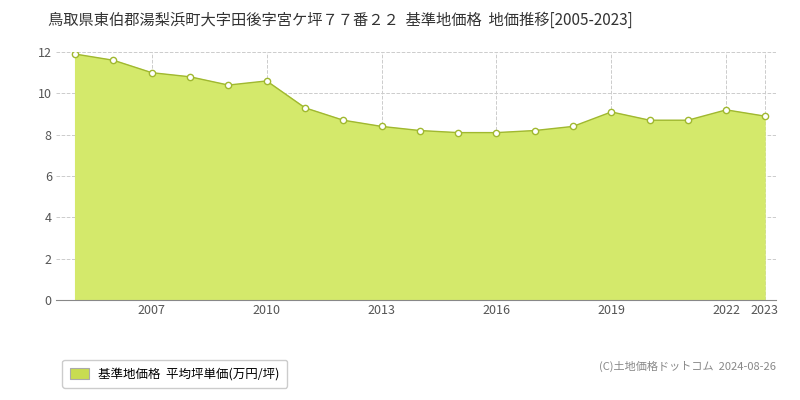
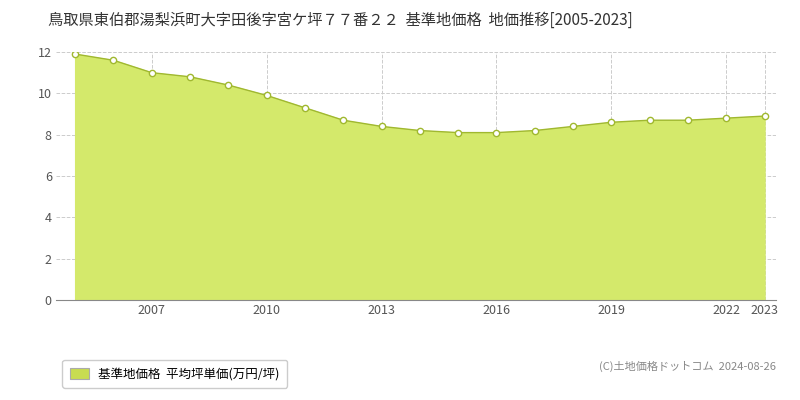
2010: 10.6 -> 9.9
2019: 9.1 -> 8.6
2022: 9.2 -> 8.8
